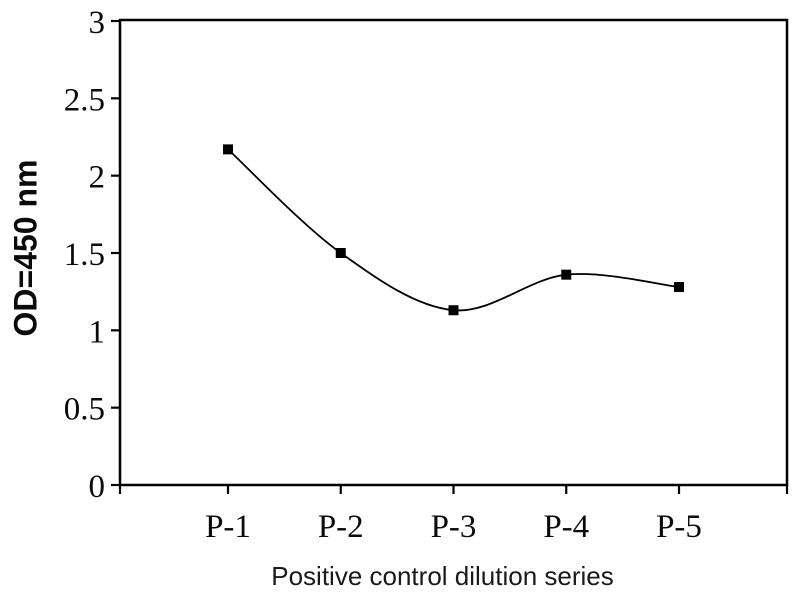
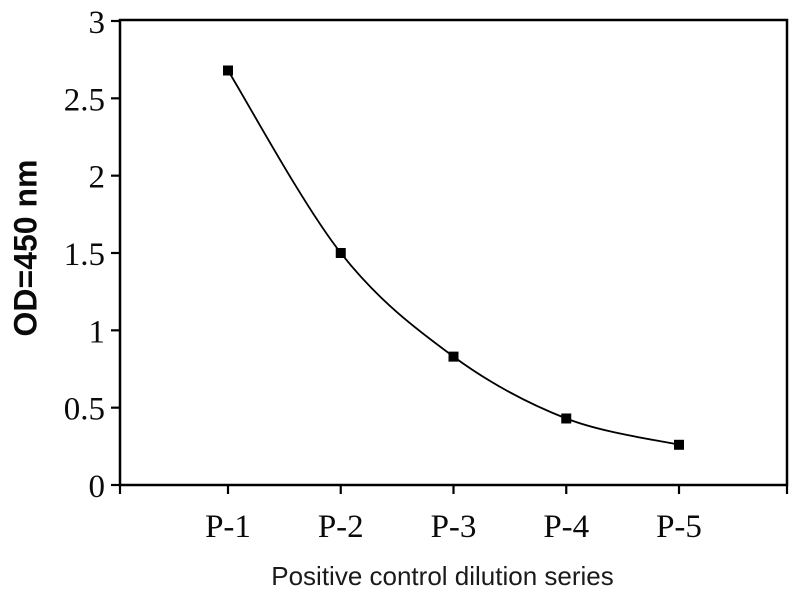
P-1: 2.17 -> 2.68
P-3: 1.13 -> 0.83
P-4: 1.36 -> 0.43
P-5: 1.28 -> 0.26
